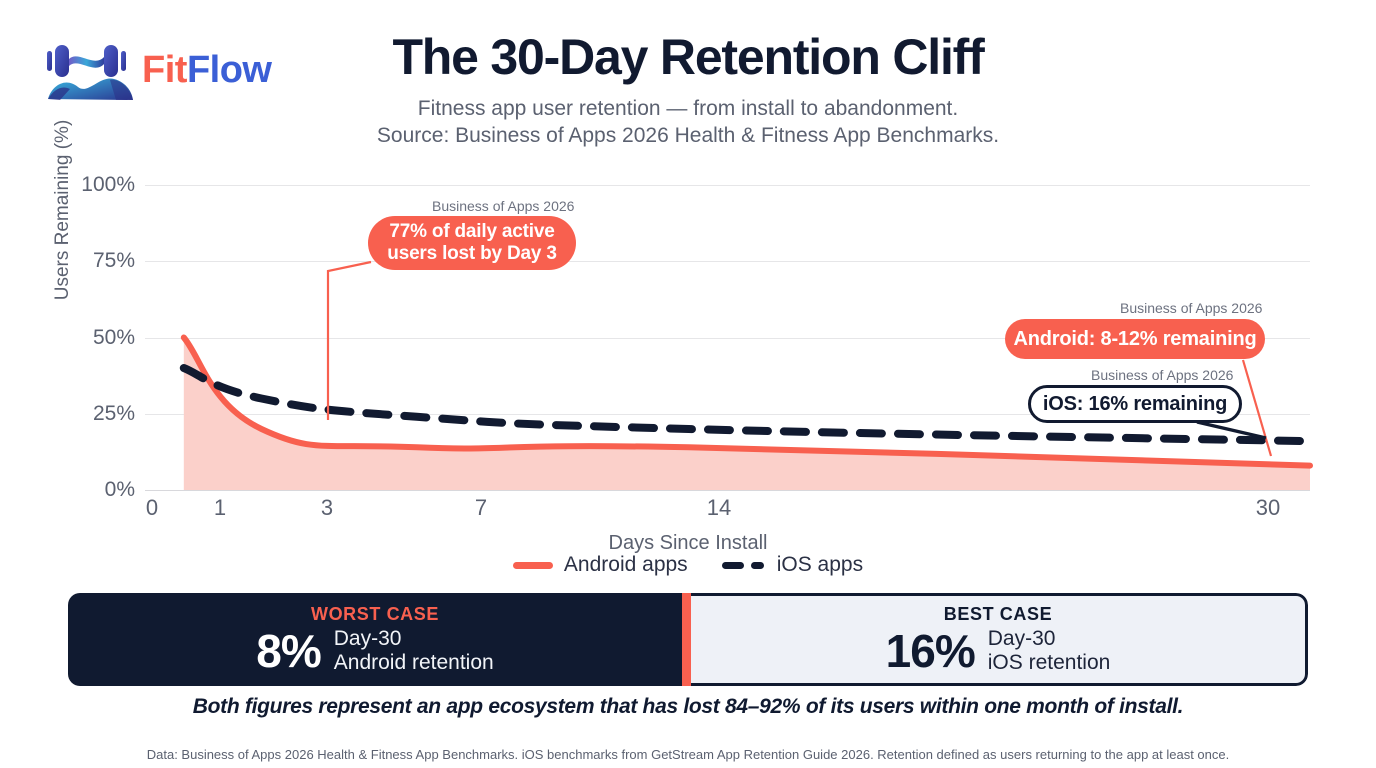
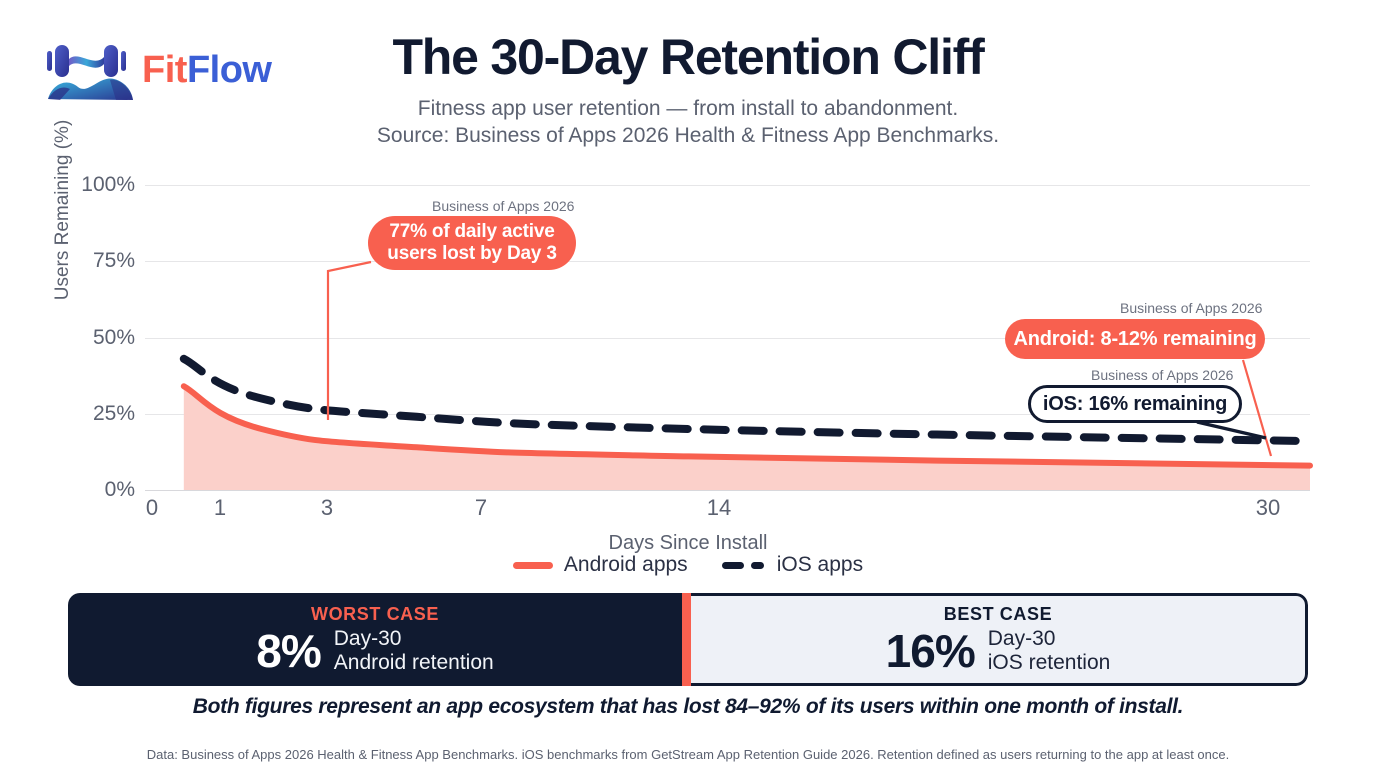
Android apps/1: 50% -> 34%
iOS apps/1: 40% -> 43%
Android apps/14: 14% -> 11%
